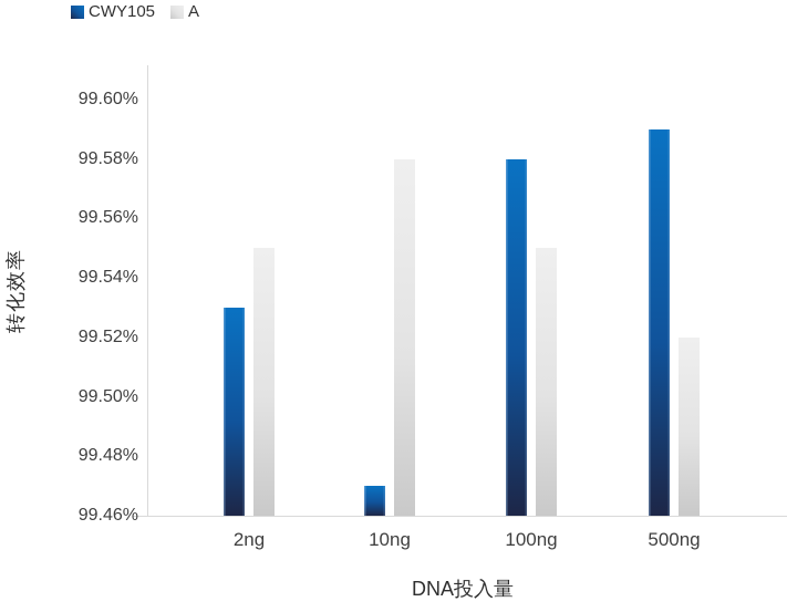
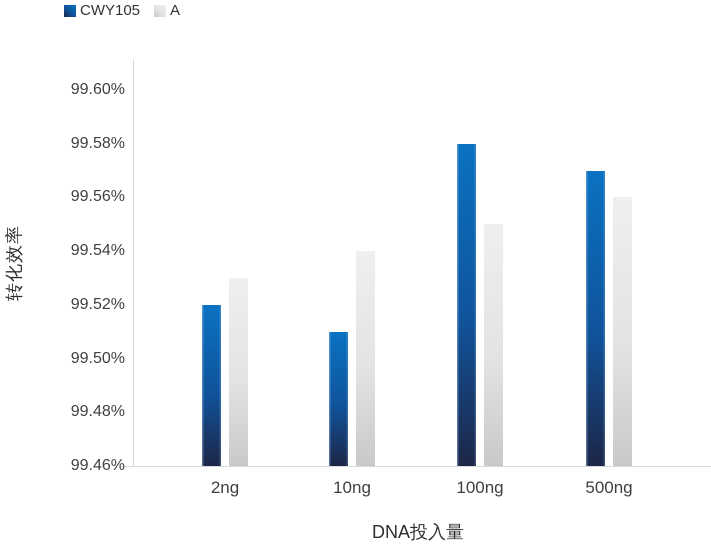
CWY105/2ng: 99.53% -> 99.52%
A/2ng: 99.55% -> 99.53%
CWY105/10ng: 99.47% -> 99.51%
A/10ng: 99.58% -> 99.54%
CWY105/500ng: 99.59% -> 99.57%
A/500ng: 99.52% -> 99.56%
